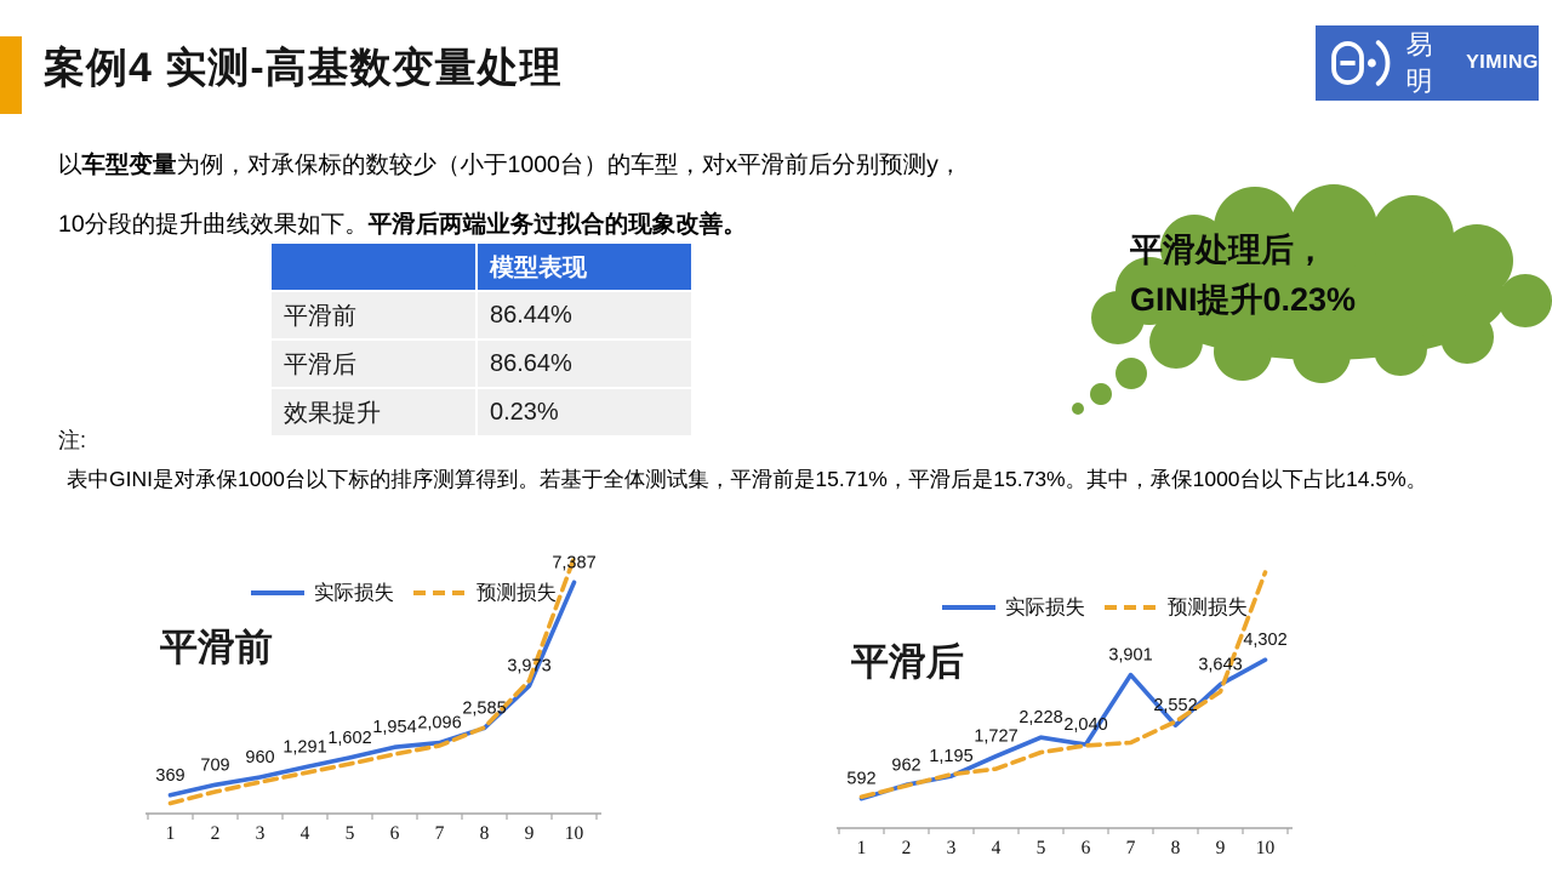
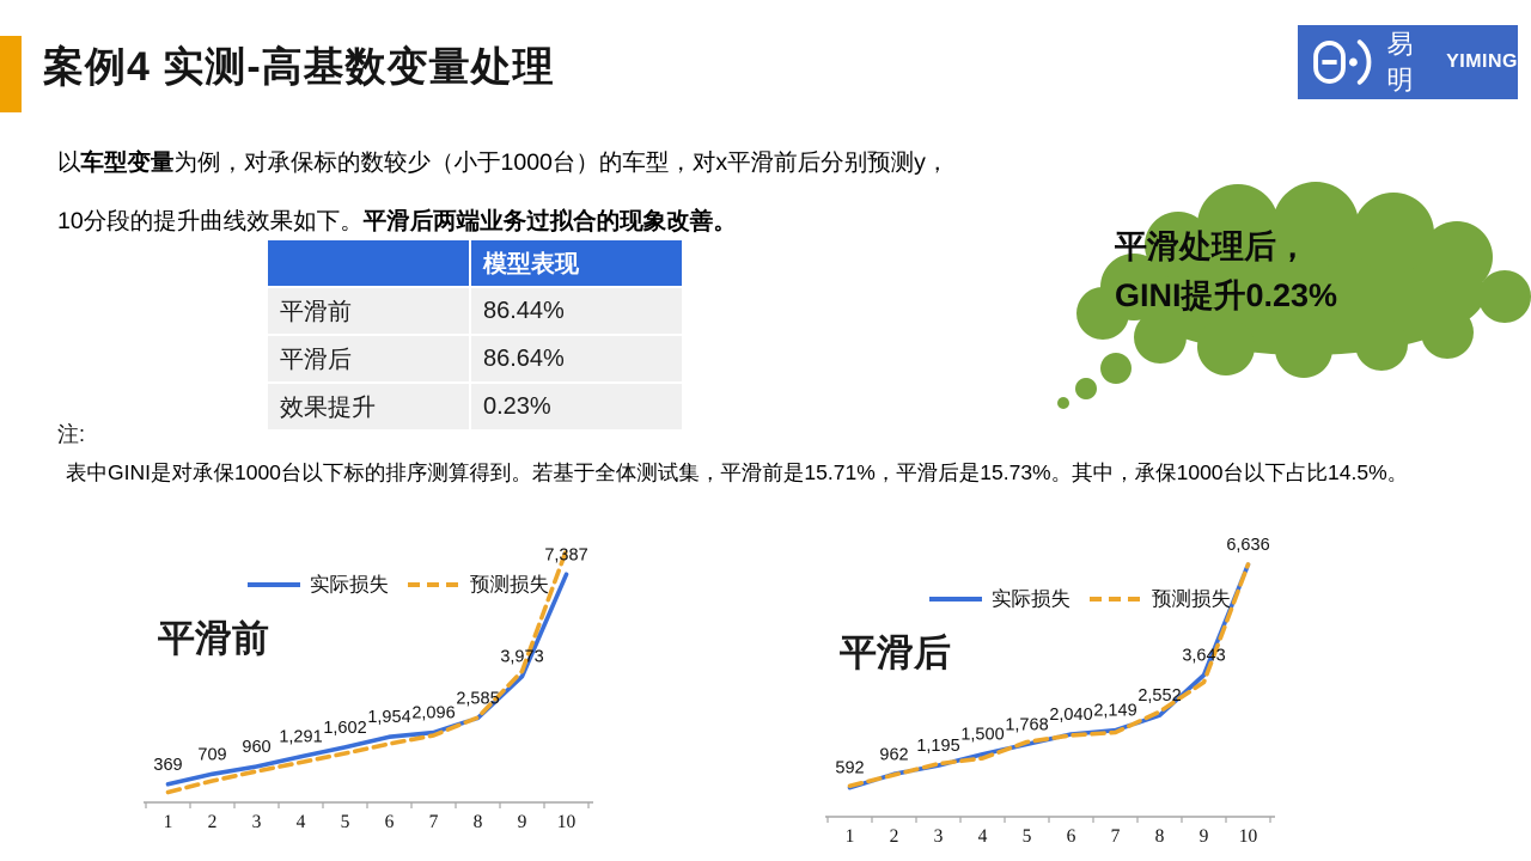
平滑后/实际损失/4: 1,727 -> 1,500
平滑后/实际损失/5: 2,228 -> 1,768
平滑后/实际损失/7: 3,901 -> 2,149
平滑后/实际损失/10: 4,302 -> 6,636
